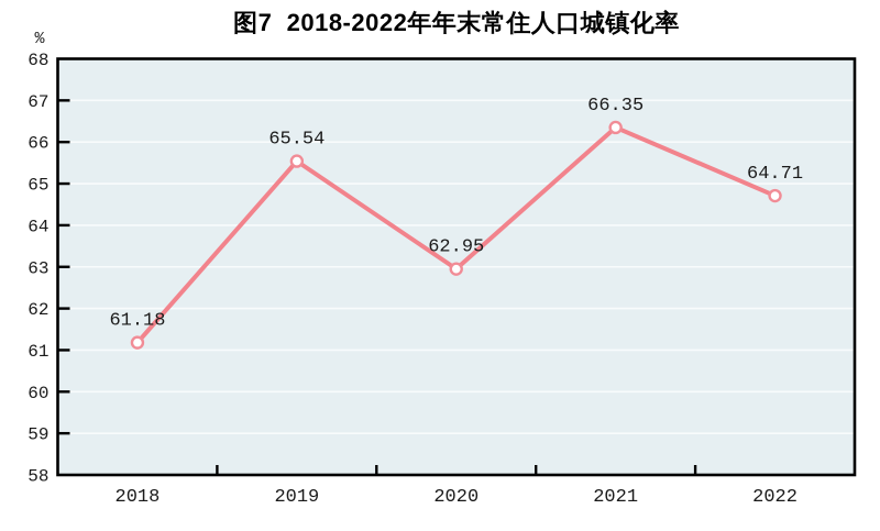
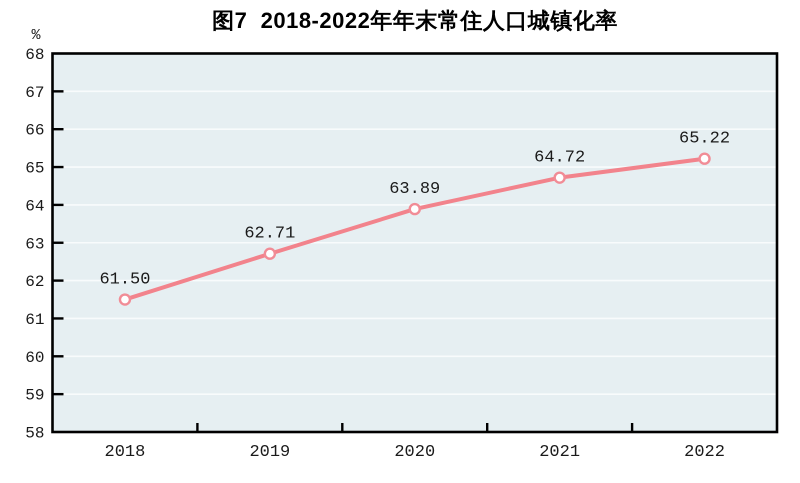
2018: 61.18 -> 61.50
2019: 65.54 -> 62.71
2020: 62.95 -> 63.89
2021: 66.35 -> 64.72
2022: 64.71 -> 65.22
